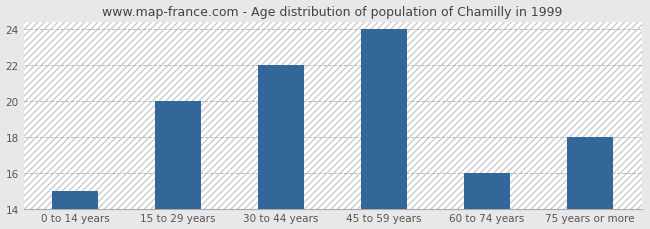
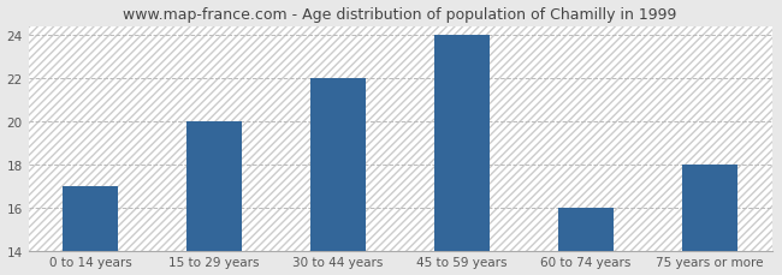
0 to 14 years: 15 -> 17
